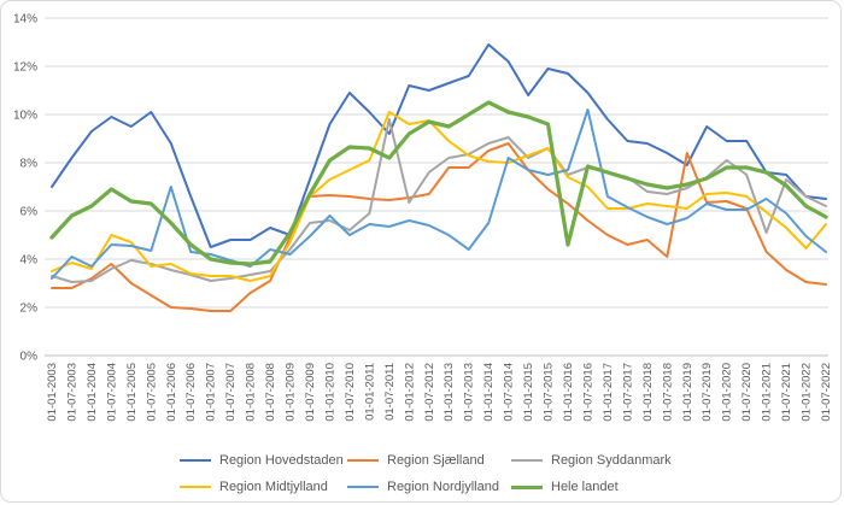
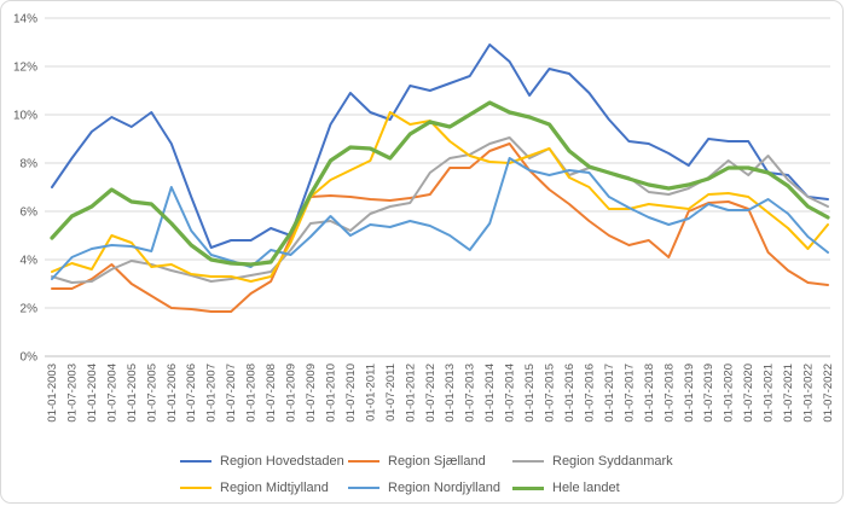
Region Nordjylland/01-01-2004: 3.7% -> 4.5%
Region Nordjylland/01-07-2006: 4.3% -> 5.2%
Region Hovedstaden/01-07-2011: 9.2% -> 9.8%
Region Syddanmark/01-07-2011: 9.8% -> 6.2%
Hele landet/01-01-2016: 4.6% -> 8.5%
Region Nordjylland/01-07-2016: 10.2% -> 7.6%
Region Sjælland/01-01-2019: 8.4% -> 6.0%
Region Hovedstaden/01-07-2019: 9.5% -> 9.0%
Region Syddanmark/01-01-2021: 5.1% -> 8.3%
